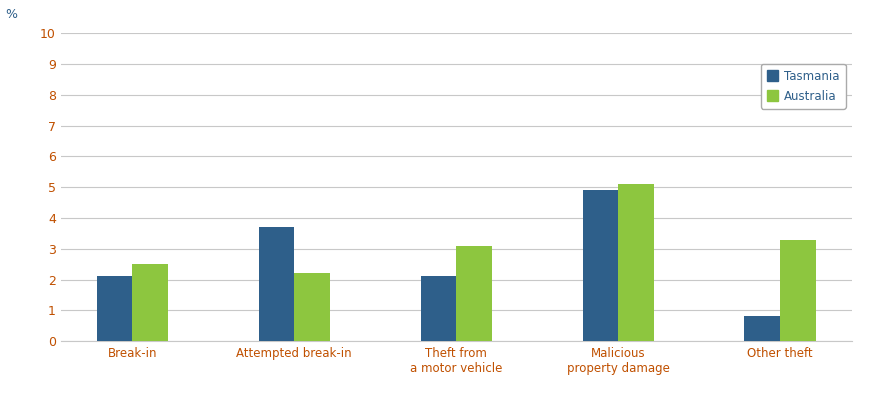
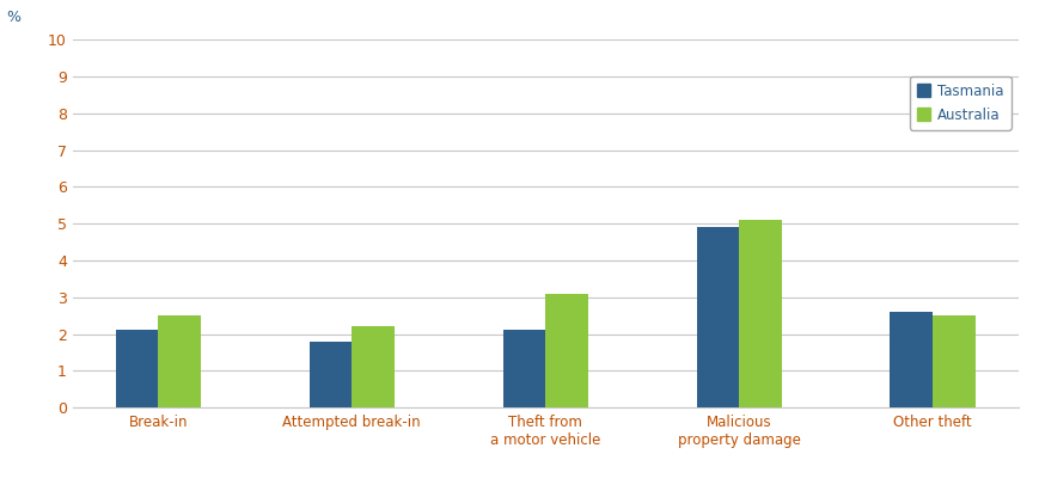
Tasmania/Attempted break-in: 3.7 -> 1.8
Tasmania/Other theft: 0.8 -> 2.6
Australia/Other theft: 3.3 -> 2.5
